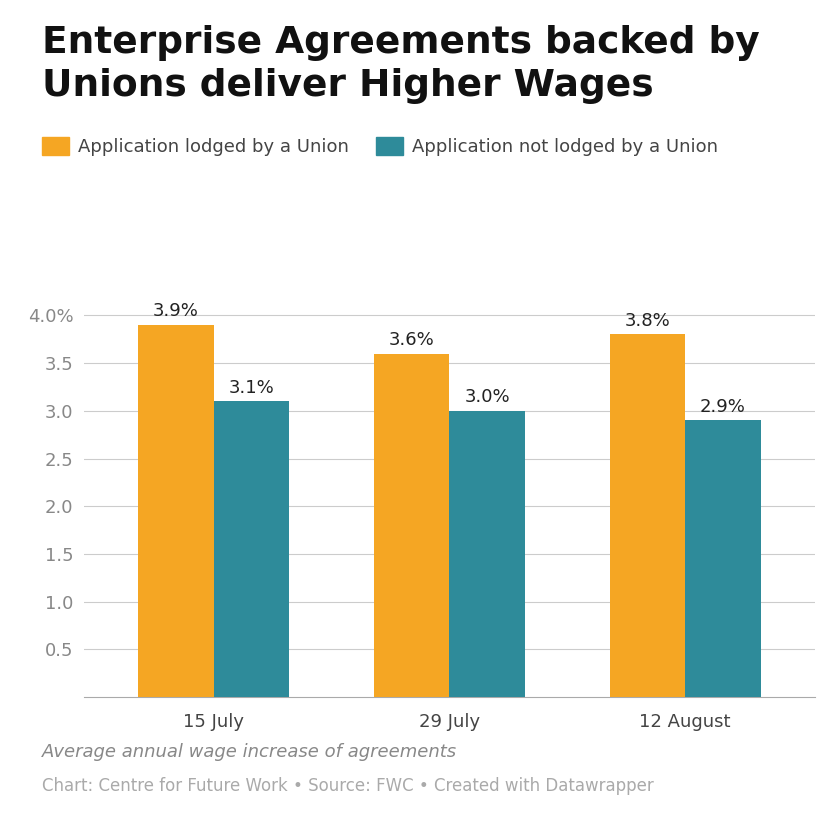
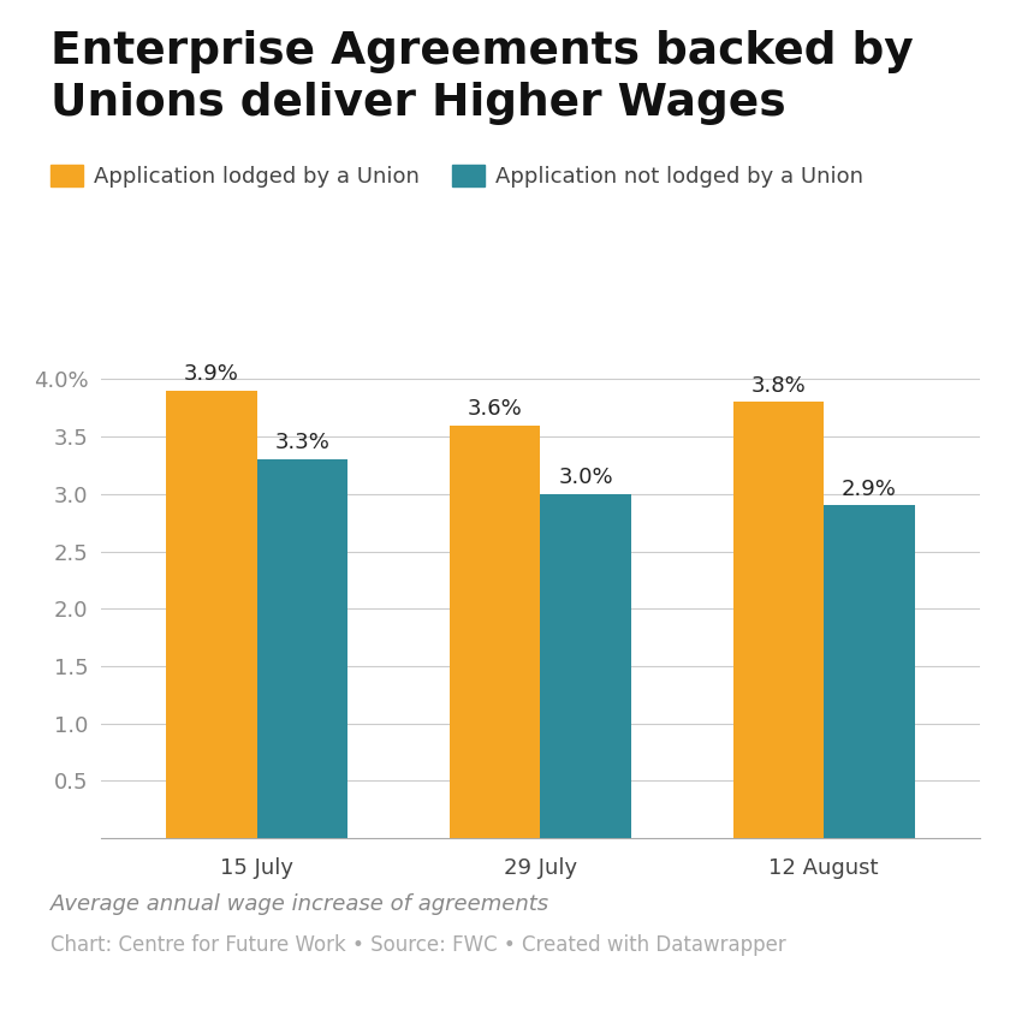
Application not lodged by a Union/15 July: 3.1% -> 3.3%
